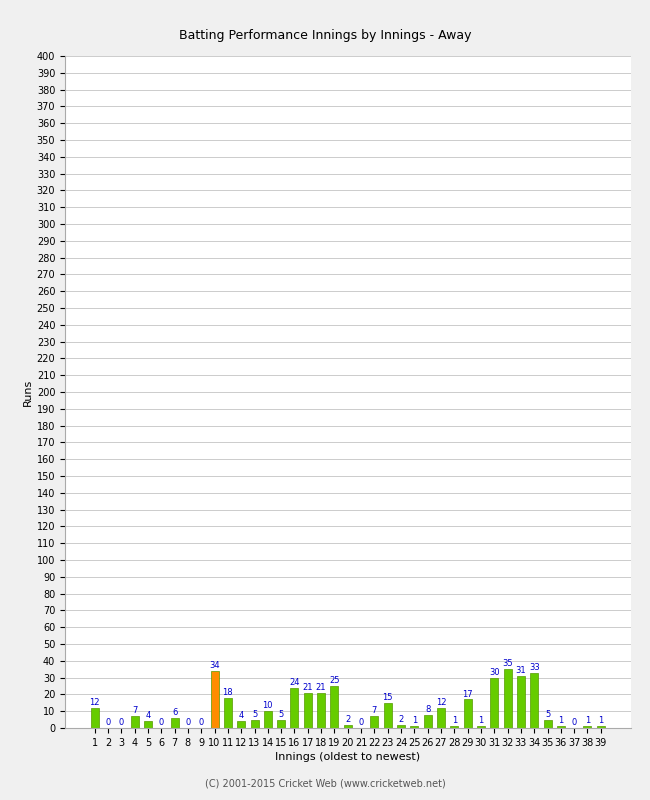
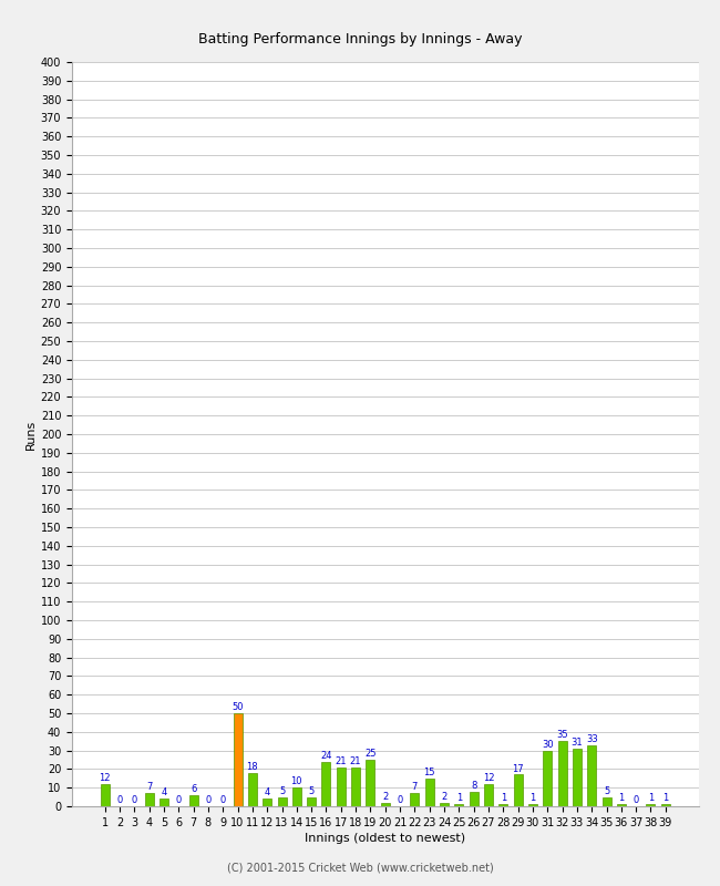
10: 34 -> 50
